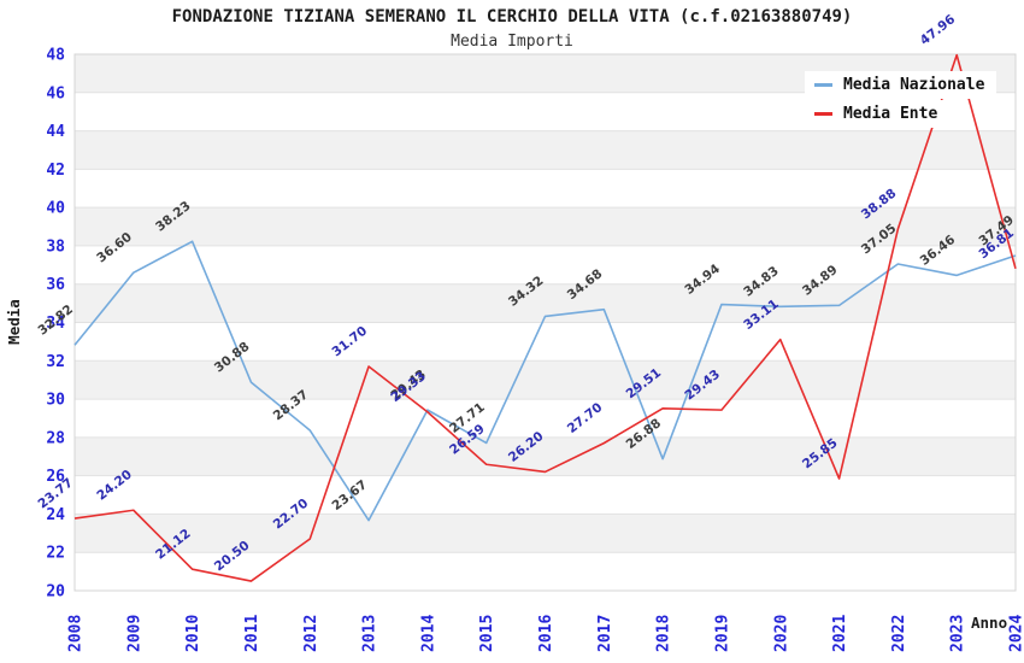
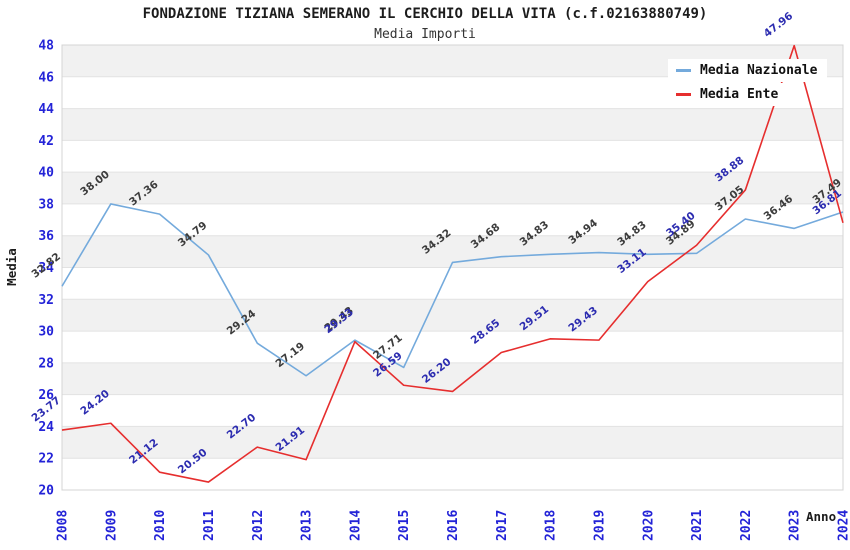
Media Nazionale/2009: 36.60 -> 38.00
Media Nazionale/2010: 38.23 -> 37.36
Media Nazionale/2011: 30.88 -> 34.79
Media Nazionale/2012: 28.37 -> 29.24
Media Nazionale/2013: 23.67 -> 27.19
Media Ente/2013: 31.70 -> 21.91
Media Ente/2017: 27.70 -> 28.65
Media Nazionale/2018: 26.88 -> 34.83
Media Ente/2021: 25.85 -> 35.40
